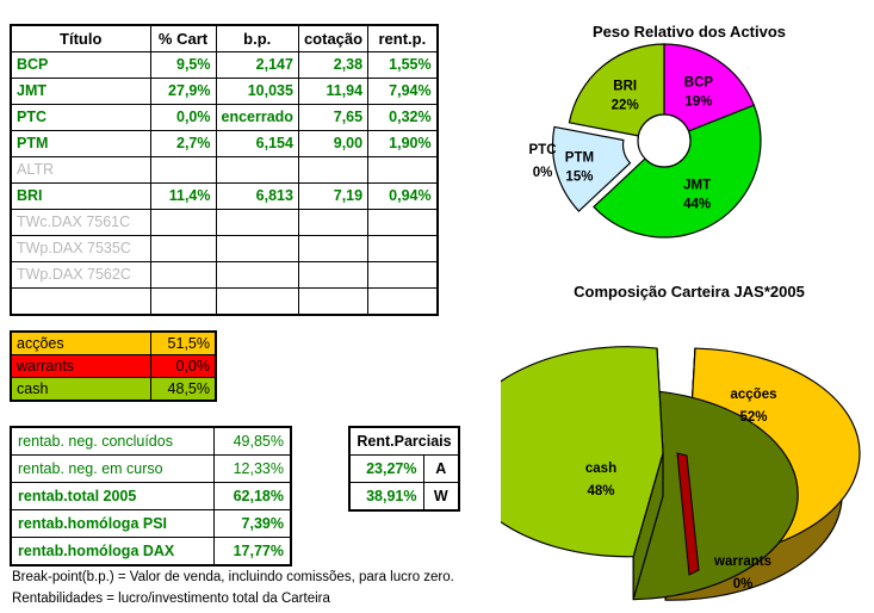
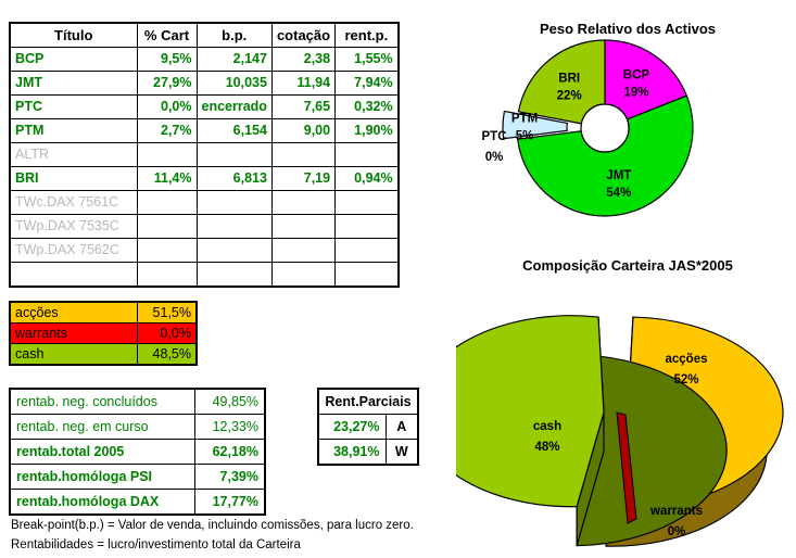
Peso Relativo dos Activos/JMT: 44% -> 54%
Peso Relativo dos Activos/PTM: 15% -> 5%
